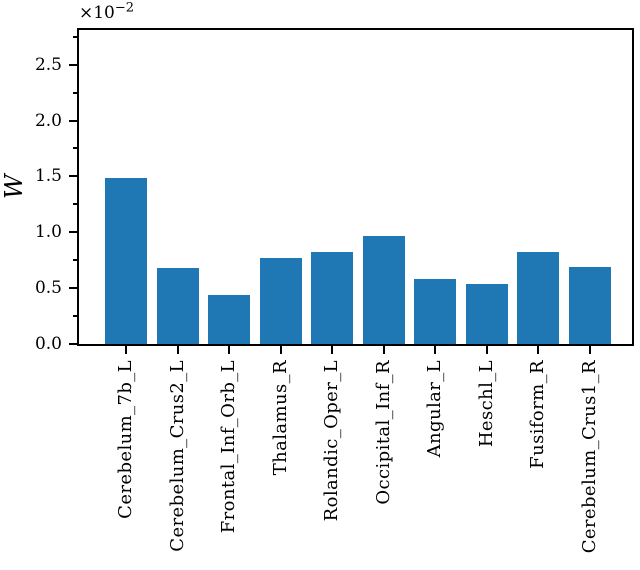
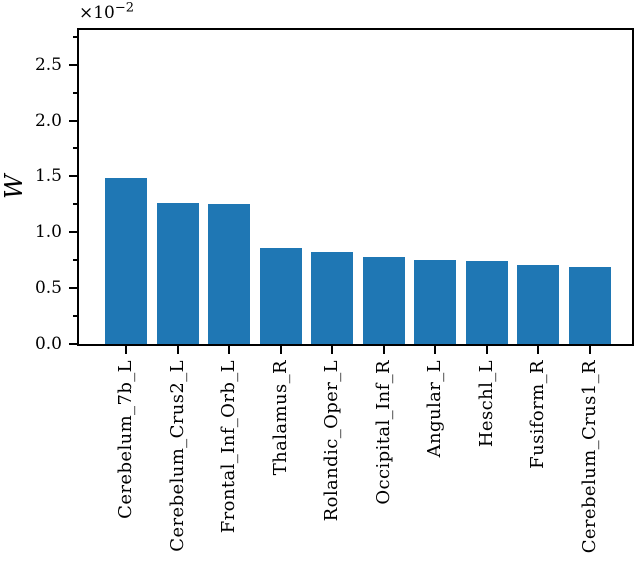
Cerebelum_Crus2_L: 0.68 -> 1.26
Frontal_Inf_Orb_L: 0.44 -> 1.25
Thalamus_R: 0.77 -> 0.86
Occipital_Inf_R: 0.97 -> 0.78
Angular_L: 0.58 -> 0.75
Heschl_L: 0.54 -> 0.74
Fusiform_R: 0.82 -> 0.71
